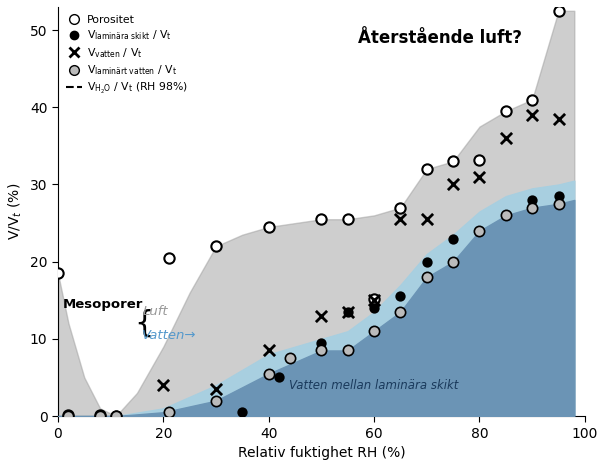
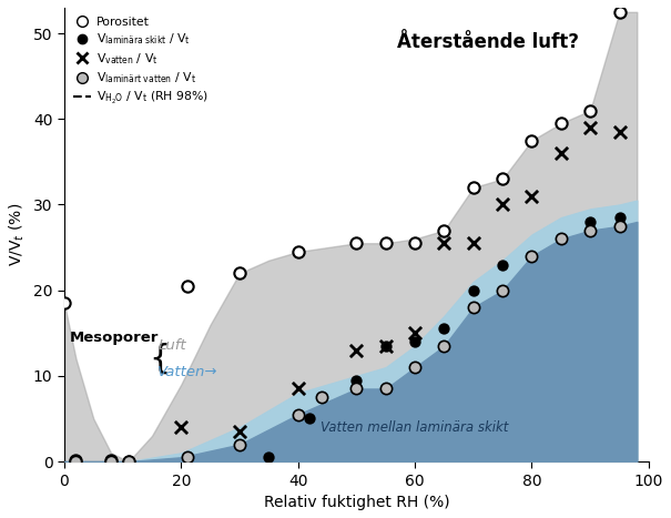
Porositet/60: 15.2 -> 25.5
Porositet/80: 33.2 -> 37.5
